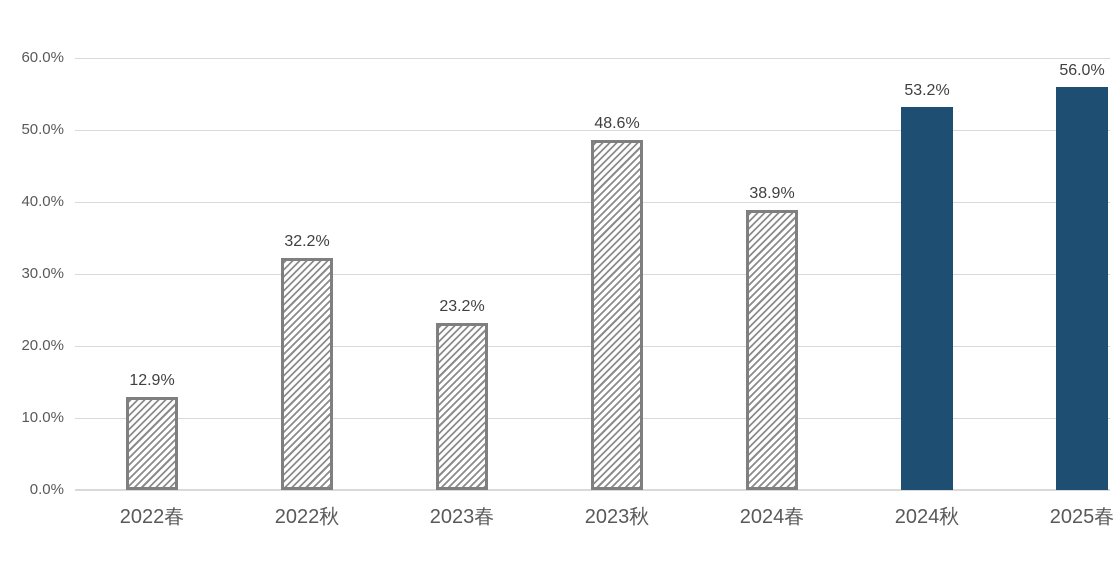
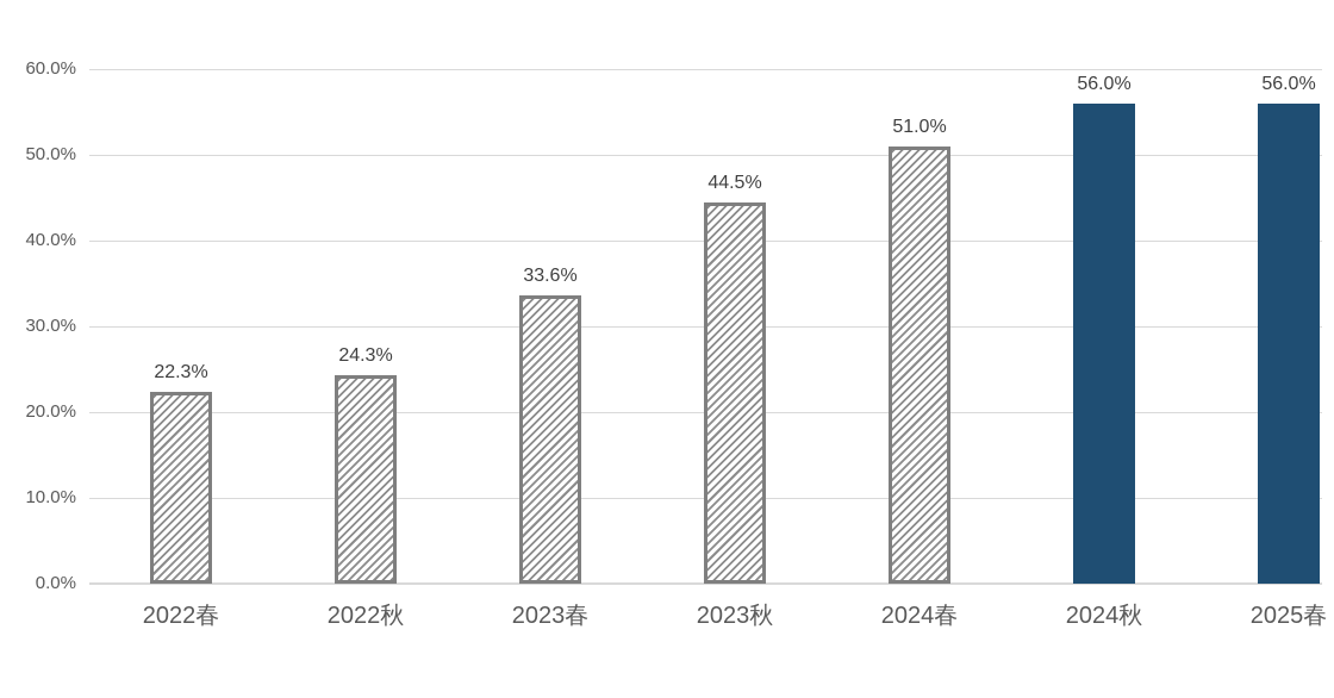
2022春: 12.9% -> 22.3%
2022秋: 32.2% -> 24.3%
2023春: 23.2% -> 33.6%
2023秋: 48.6% -> 44.5%
2024春: 38.9% -> 51.0%
2024秋: 53.2% -> 56.0%
